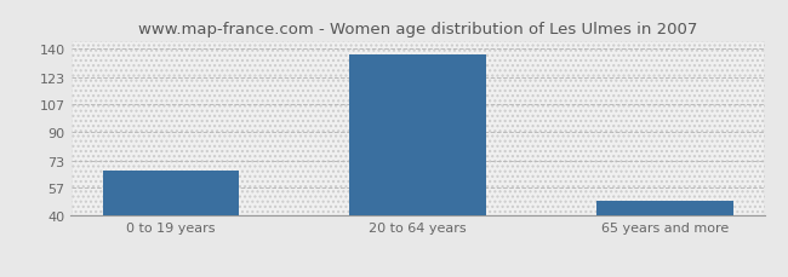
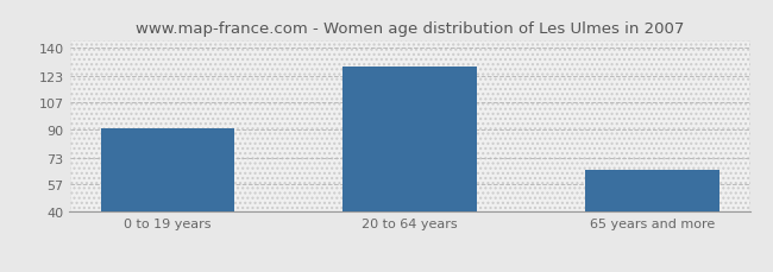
0 to 19 years: 67 -> 91
20 to 64 years: 137 -> 129
65 years and more: 49 -> 66
